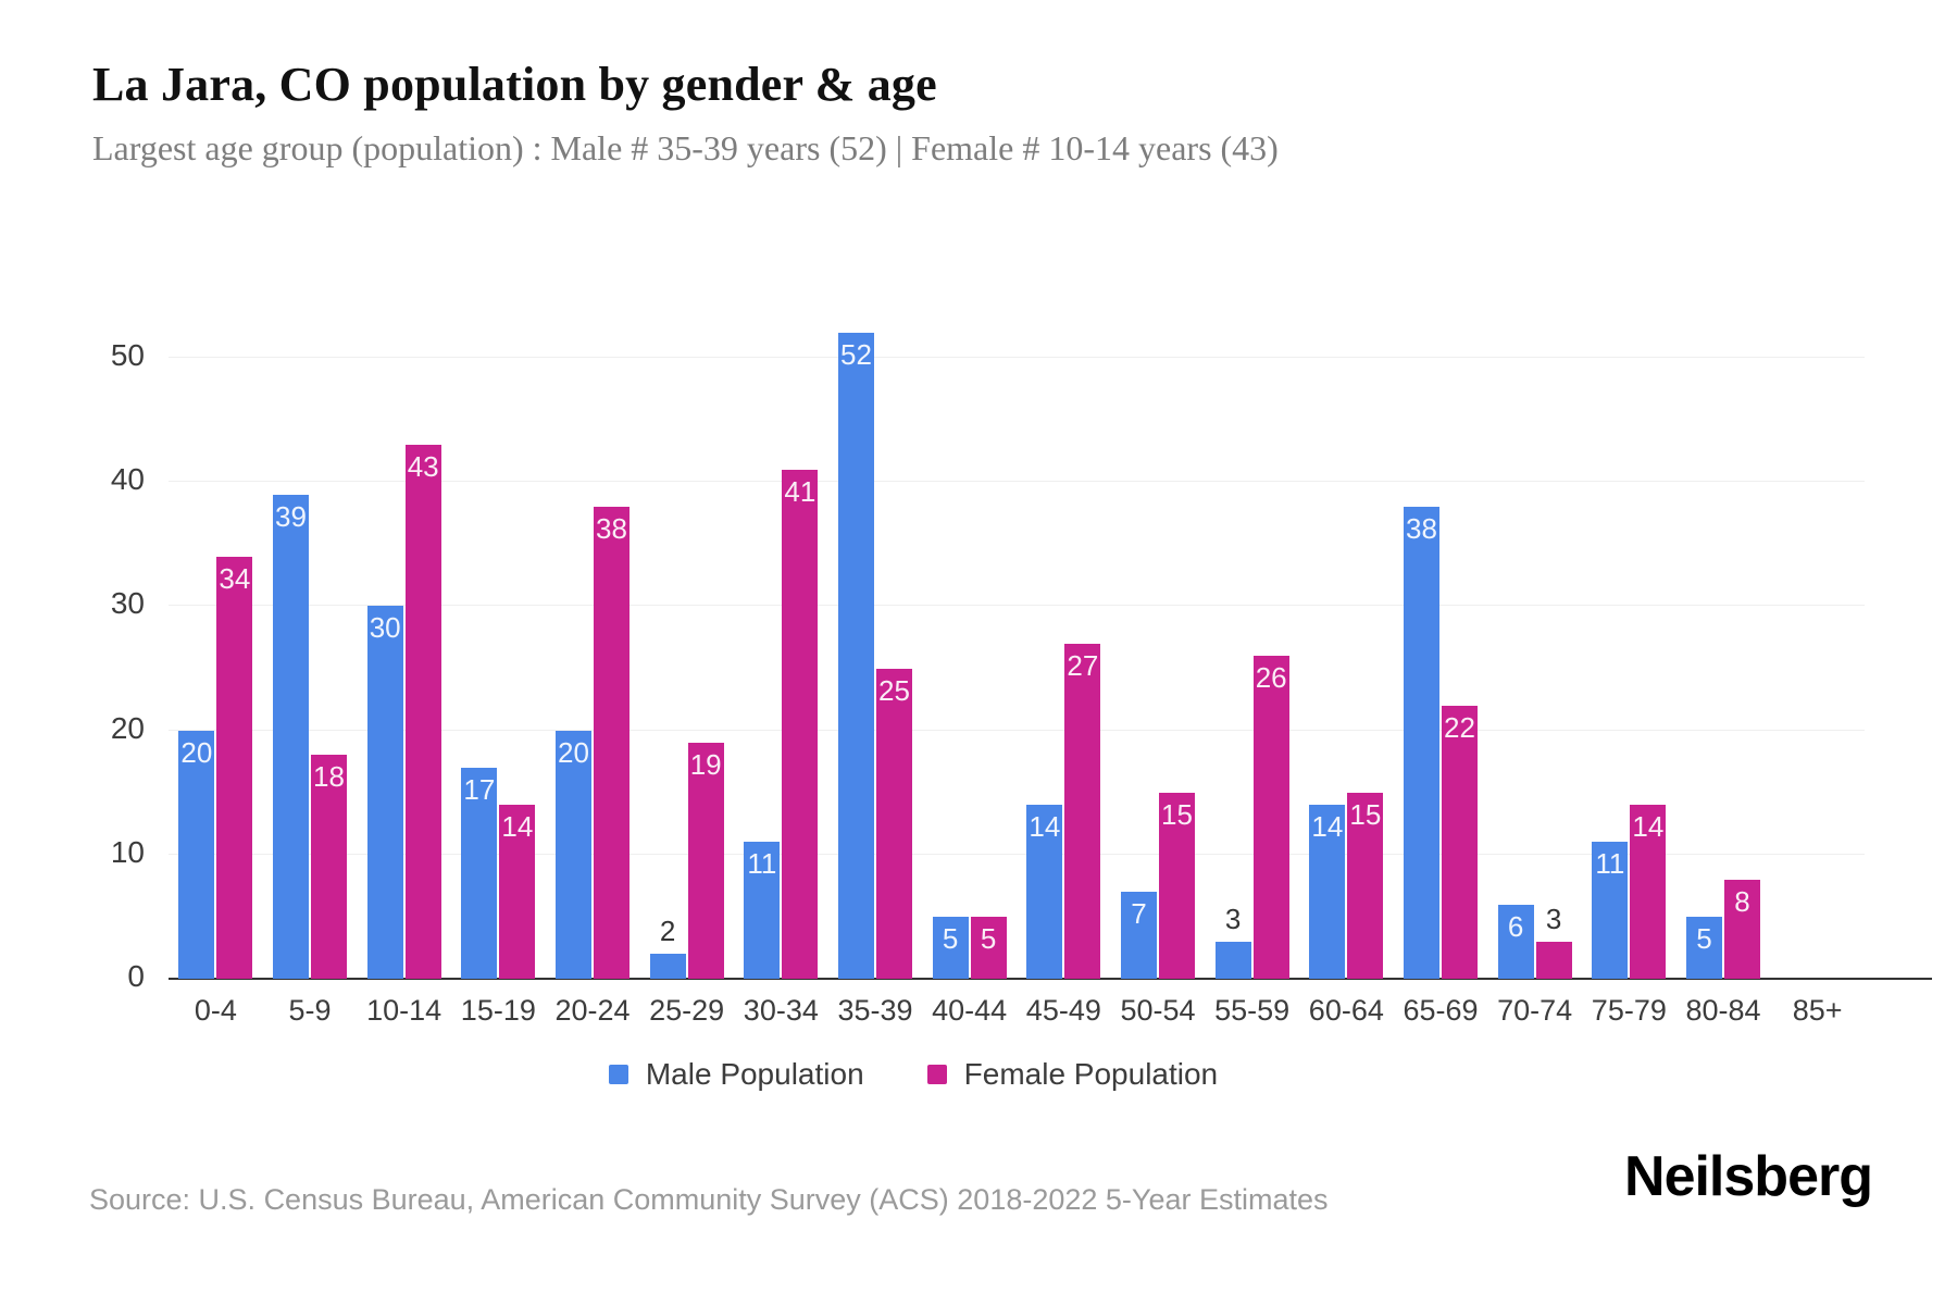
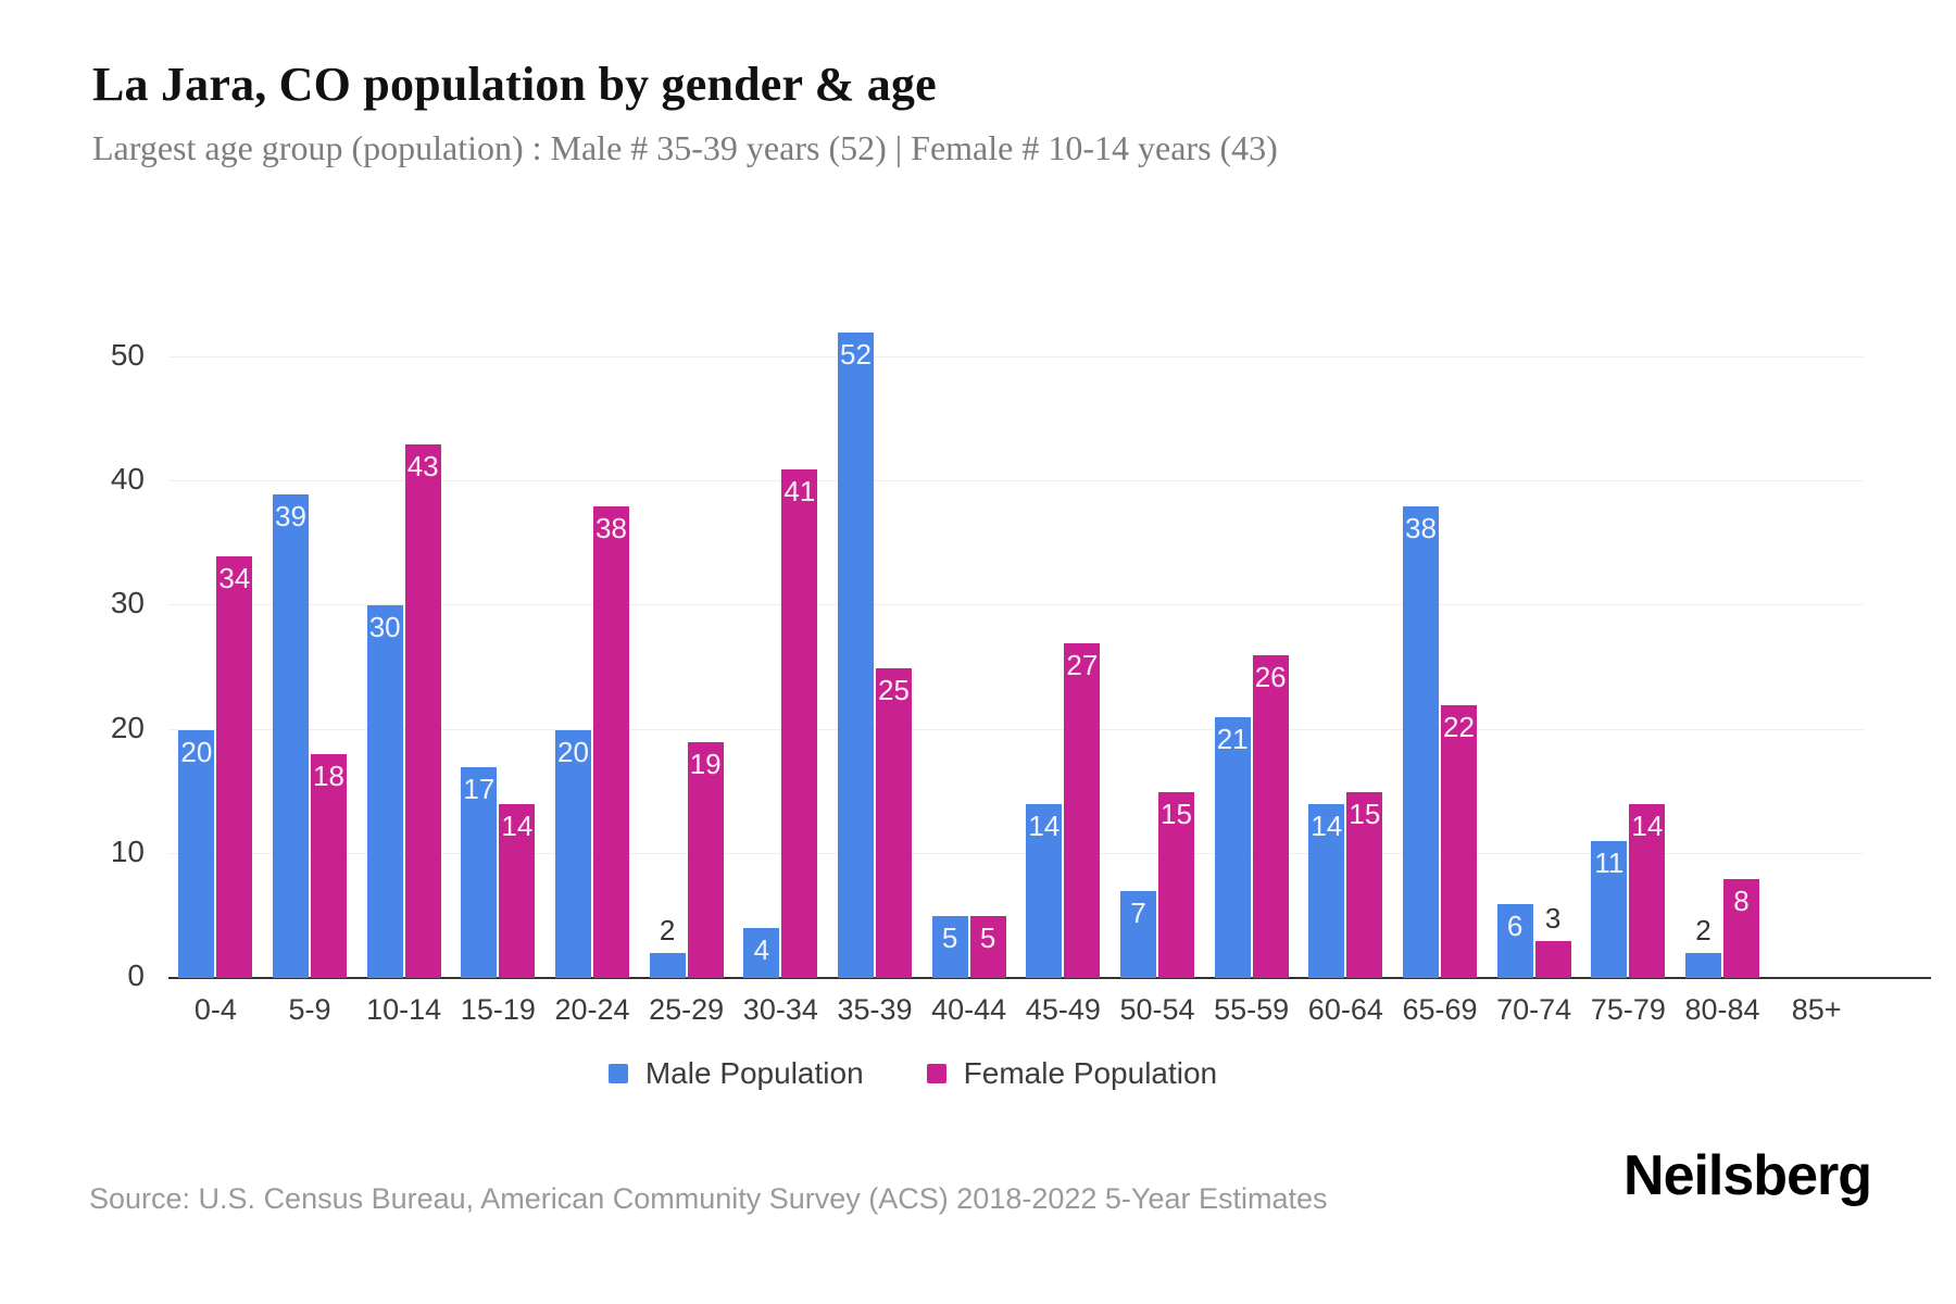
Male Population/30-34: 11 -> 4
Male Population/55-59: 3 -> 21
Male Population/80-84: 5 -> 2
